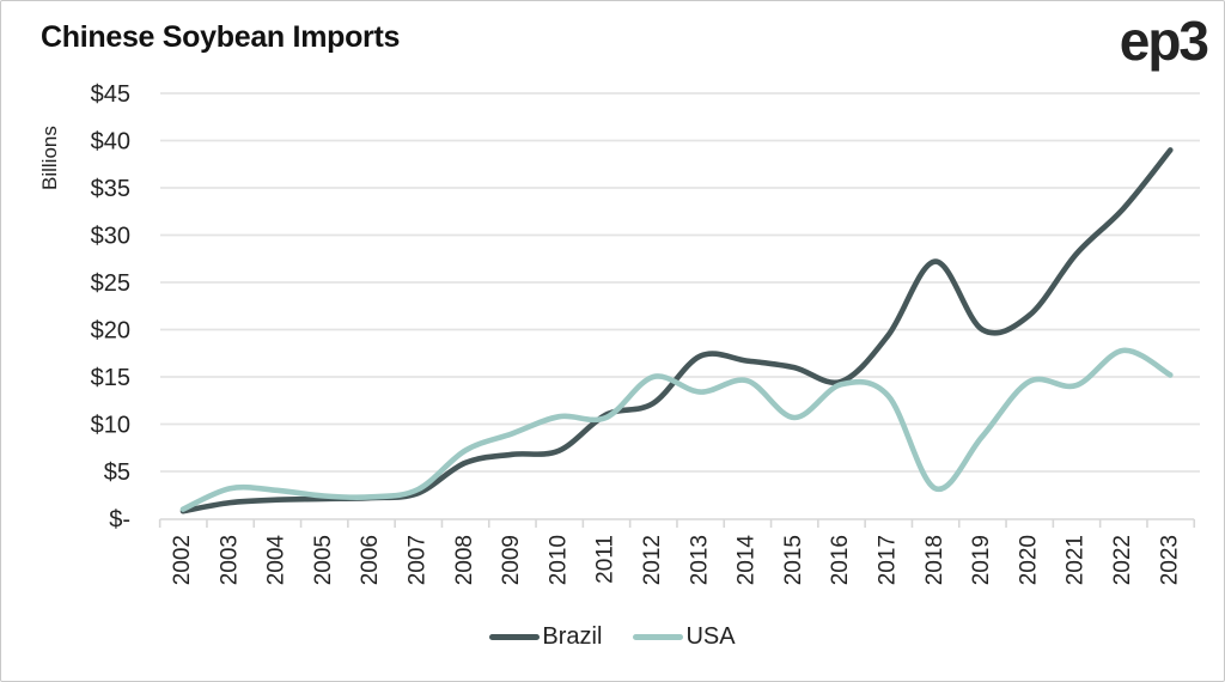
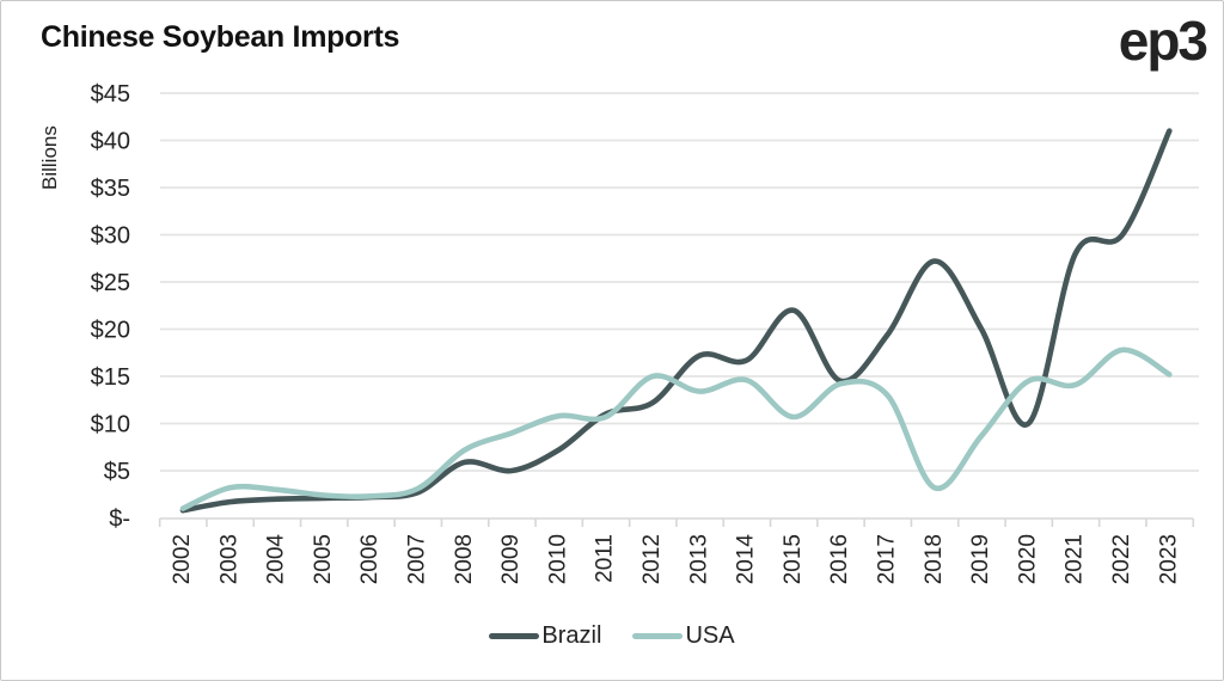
Brazil/2009: $7 -> $5
Brazil/2015: $16 -> $22
Brazil/2020: $22 -> $10
Brazil/2022: $33 -> $30
Brazil/2023: $39 -> $41
